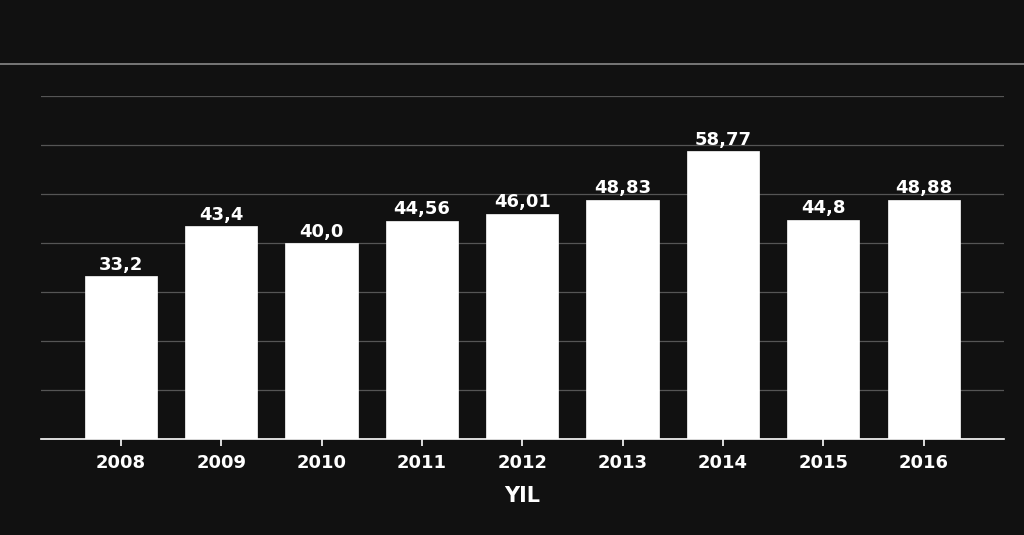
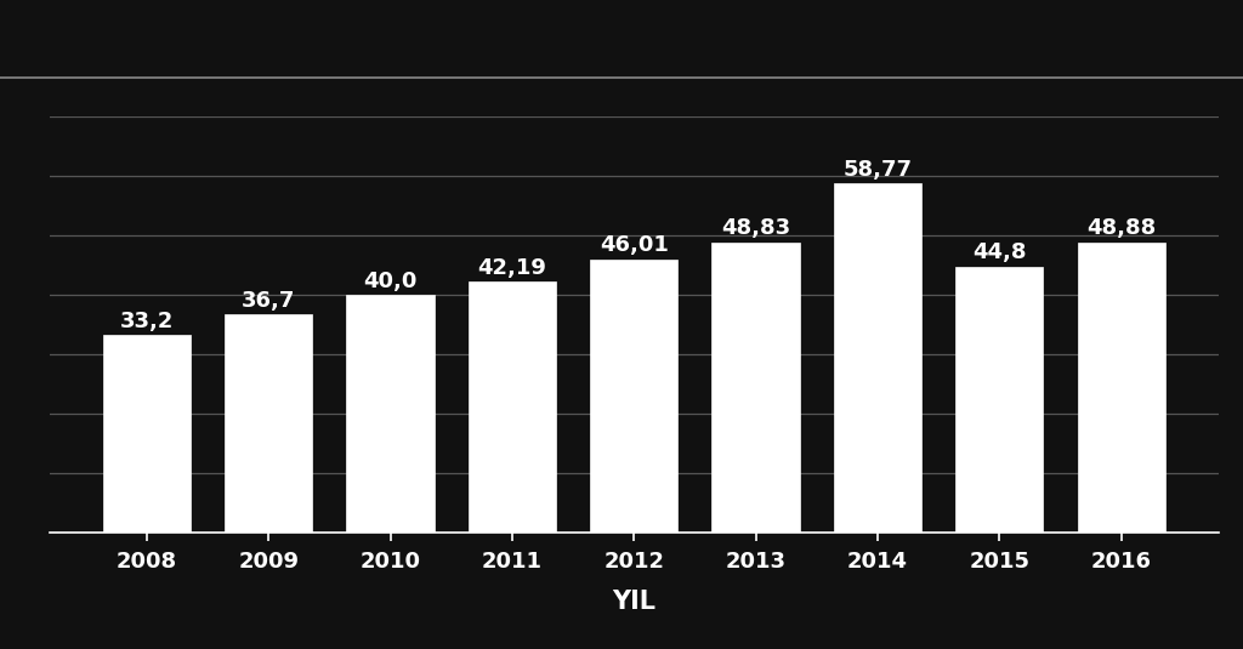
2009: 43,4 -> 36,7
2011: 44,56 -> 42,19
